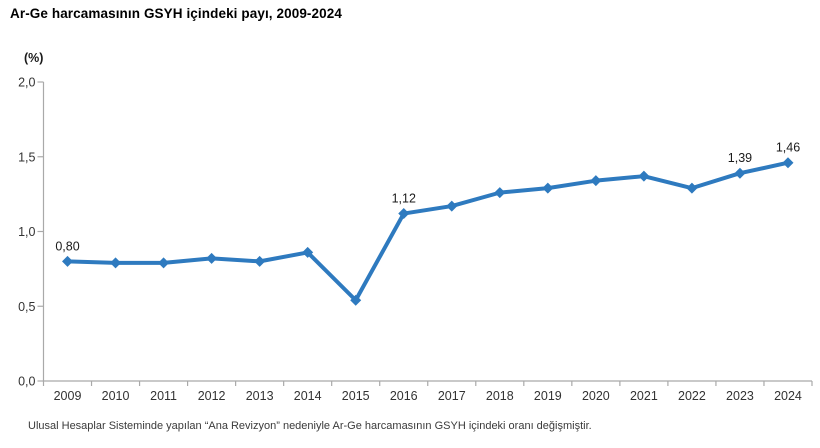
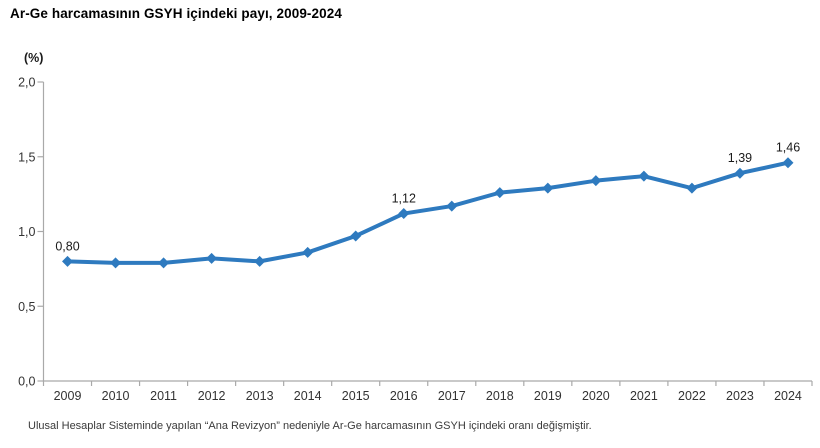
2015: 0,54 -> 0,97
